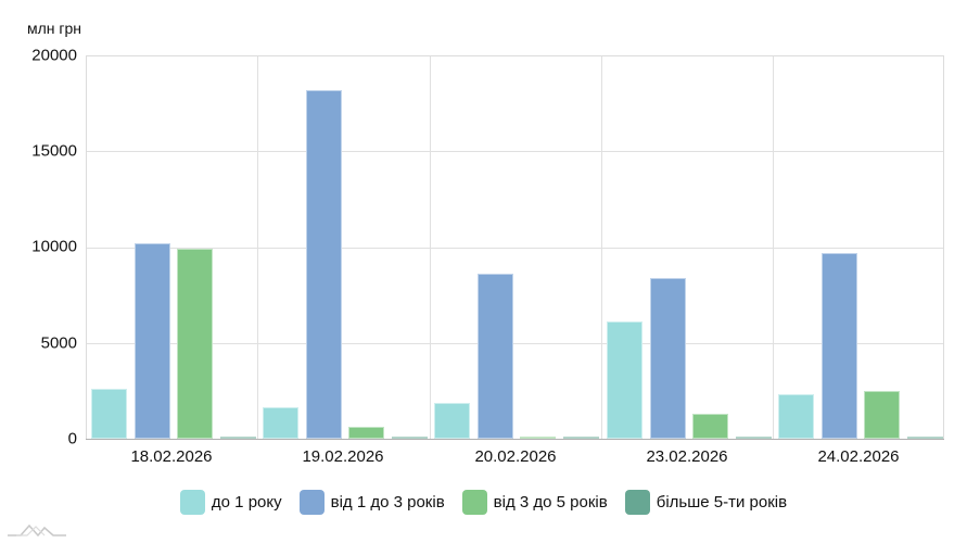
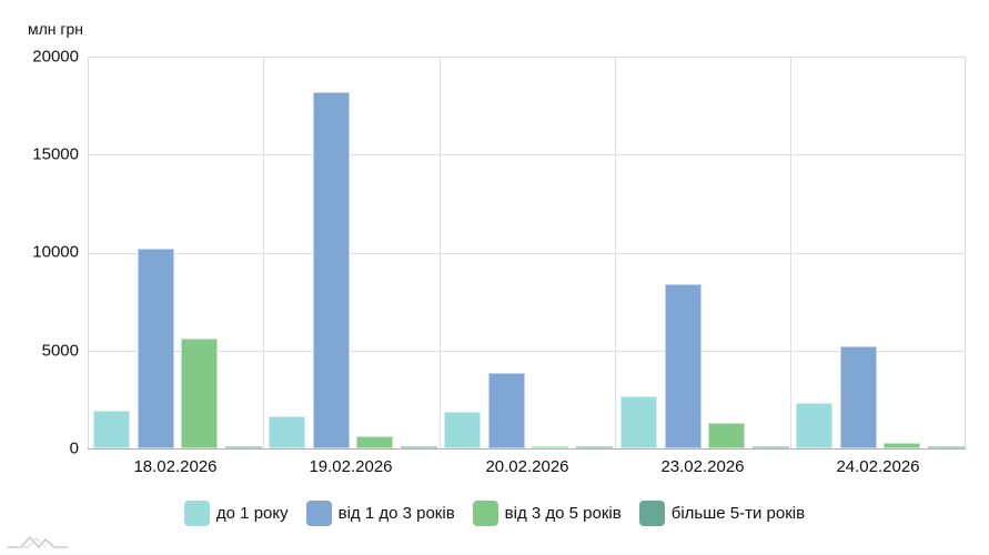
до 1 року/18.02.2026: 2600 -> 1900
від 3 до 5 років/18.02.2026: 9900 -> 5600
від 1 до 3 років/20.02.2026: 8600 -> 3900
до 1 року/23.02.2026: 6100 -> 2700
від 1 до 3 років/24.02.2026: 9700 -> 5200
від 3 до 5 років/24.02.2026: 2500 -> 300
